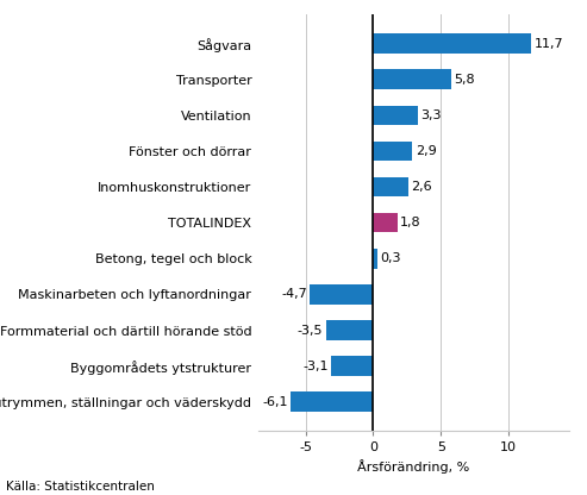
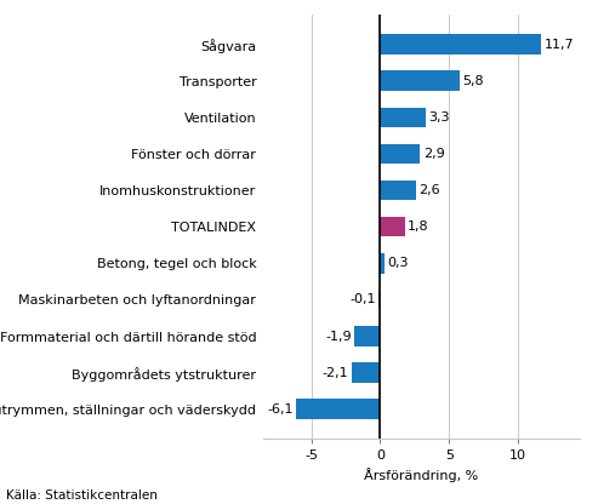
Maskinarbeten och lyftanordningar: -4,7 -> -0,1
Formmaterial och därtill hörande stöd: -3,5 -> -1,9
Byggområdets ytstrukturer: -3,1 -> -2,1
